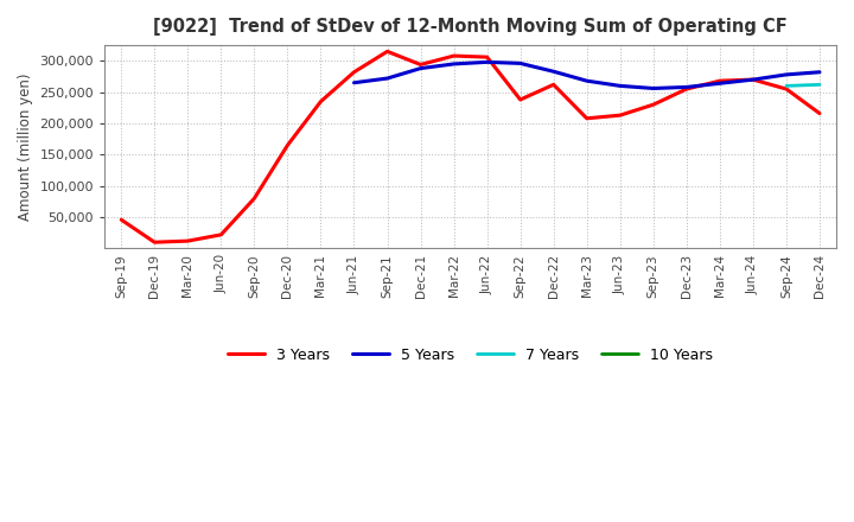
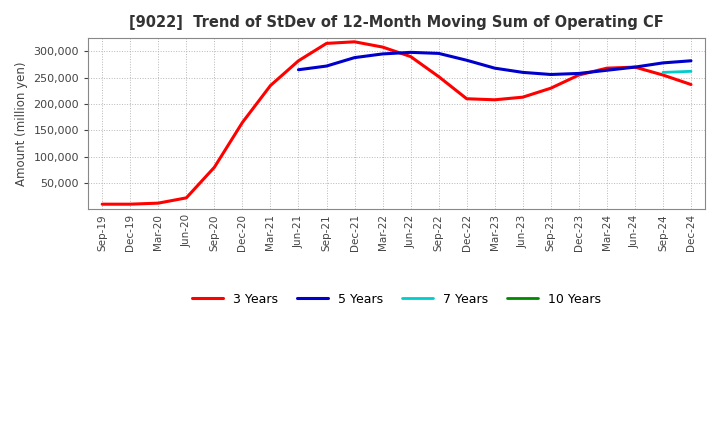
3 Years/Sep-19: 46,000 -> 10,000
3 Years/Dec-21: 294,000 -> 318,000
3 Years/Jun-22: 306,000 -> 290,000
3 Years/Sep-22: 238,000 -> 252,000
3 Years/Dec-22: 262,000 -> 210,000
3 Years/Dec-24: 216,000 -> 237,000
